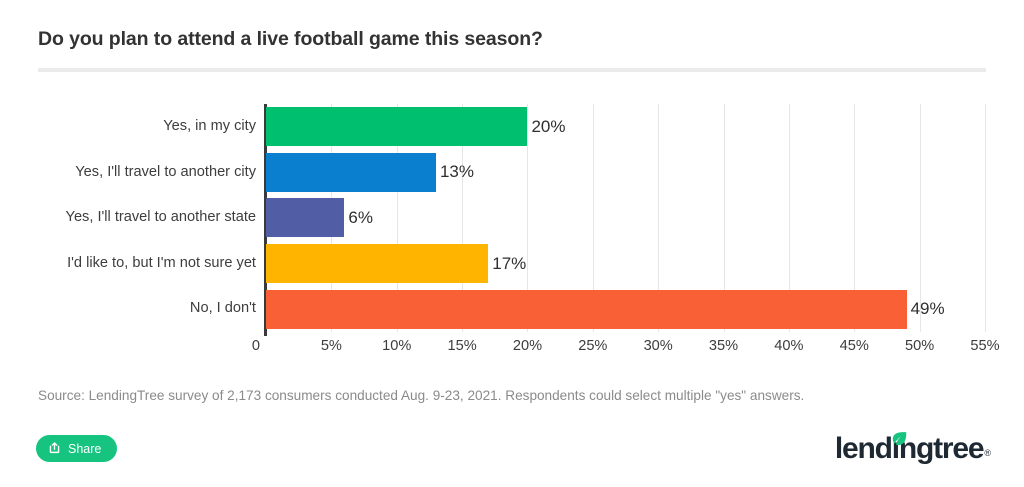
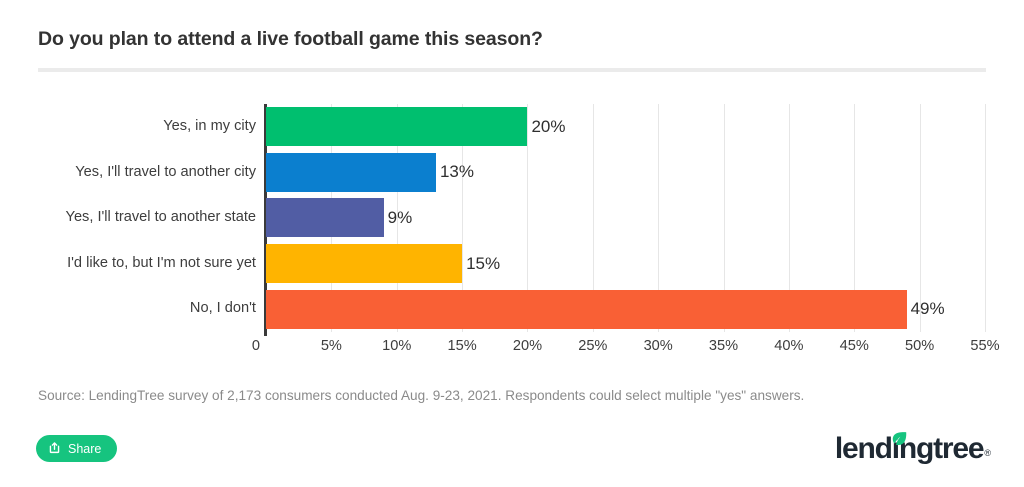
Yes, I'll travel to another state: 6% -> 9%
I'd like to, but I'm not sure yet: 17% -> 15%
